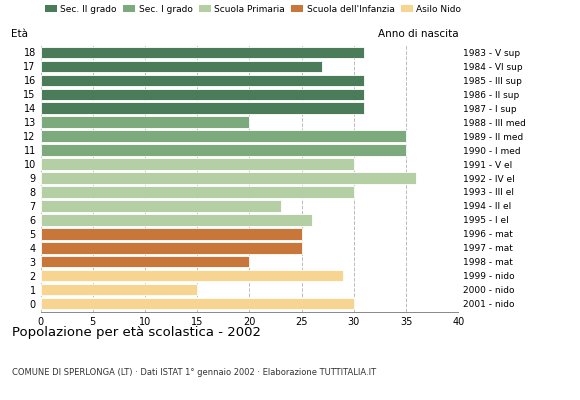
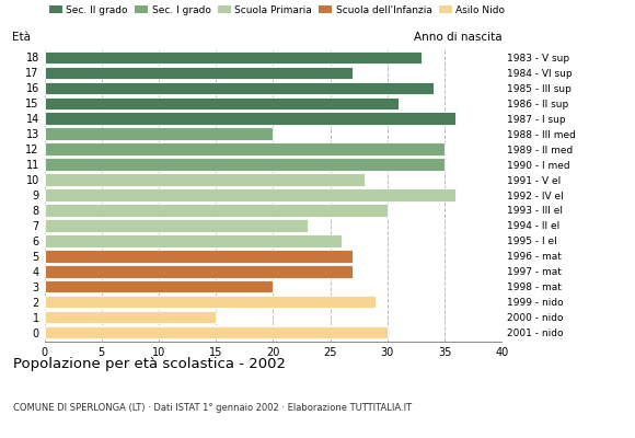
18: 31 -> 33
16: 31 -> 34
14: 31 -> 36
10: 30 -> 28
5: 25 -> 27
4: 25 -> 27
